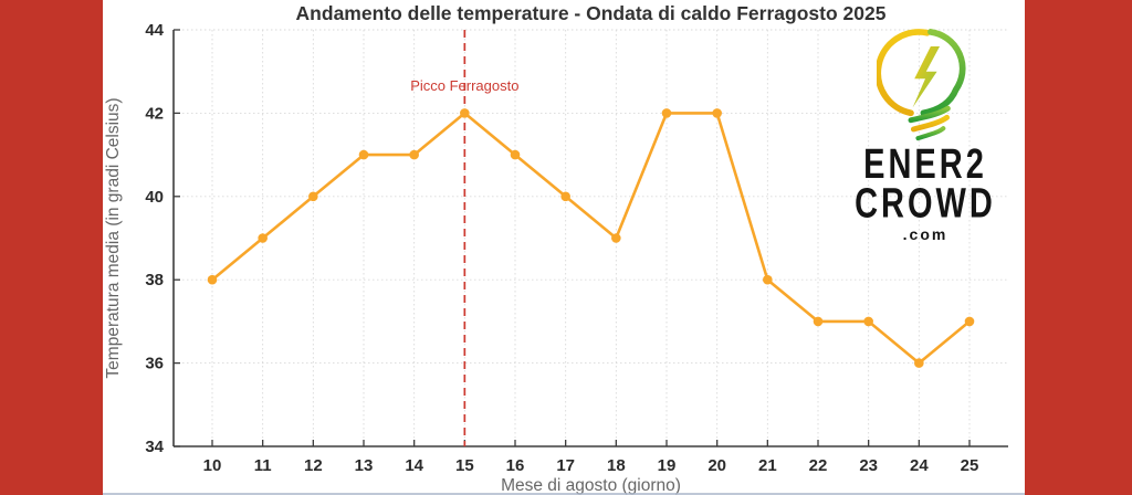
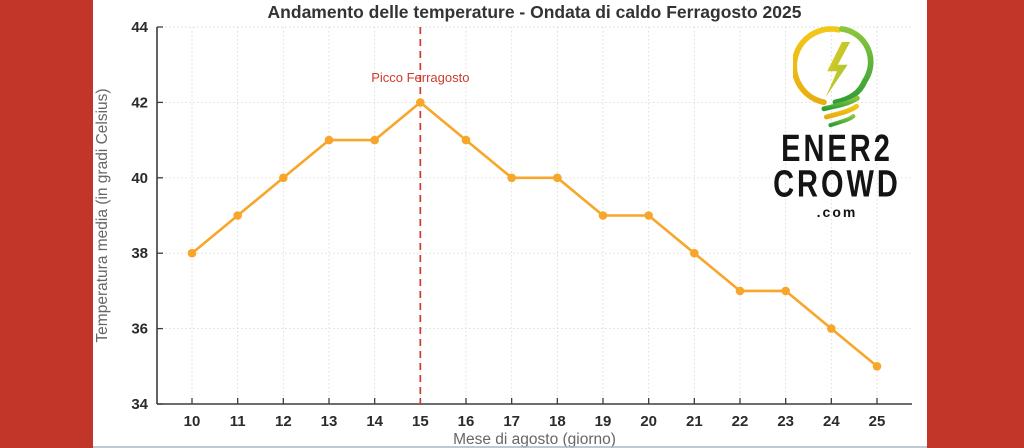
18: 39 -> 40
19: 42 -> 39
20: 42 -> 39
25: 37 -> 35
